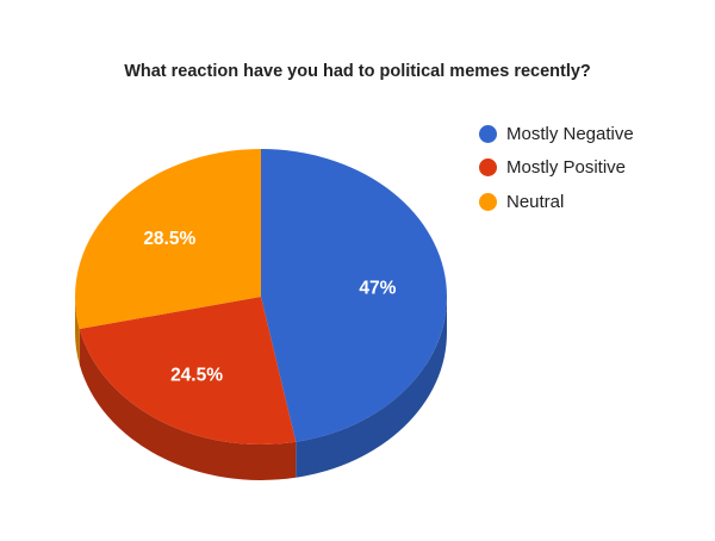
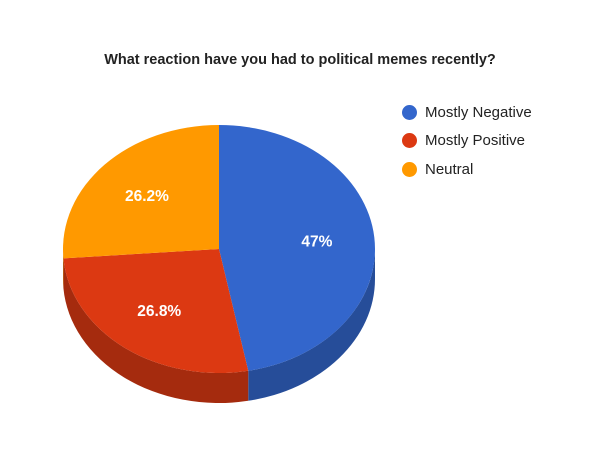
Mostly Positive: 24.5% -> 26.8%
Neutral: 28.5% -> 26.2%
